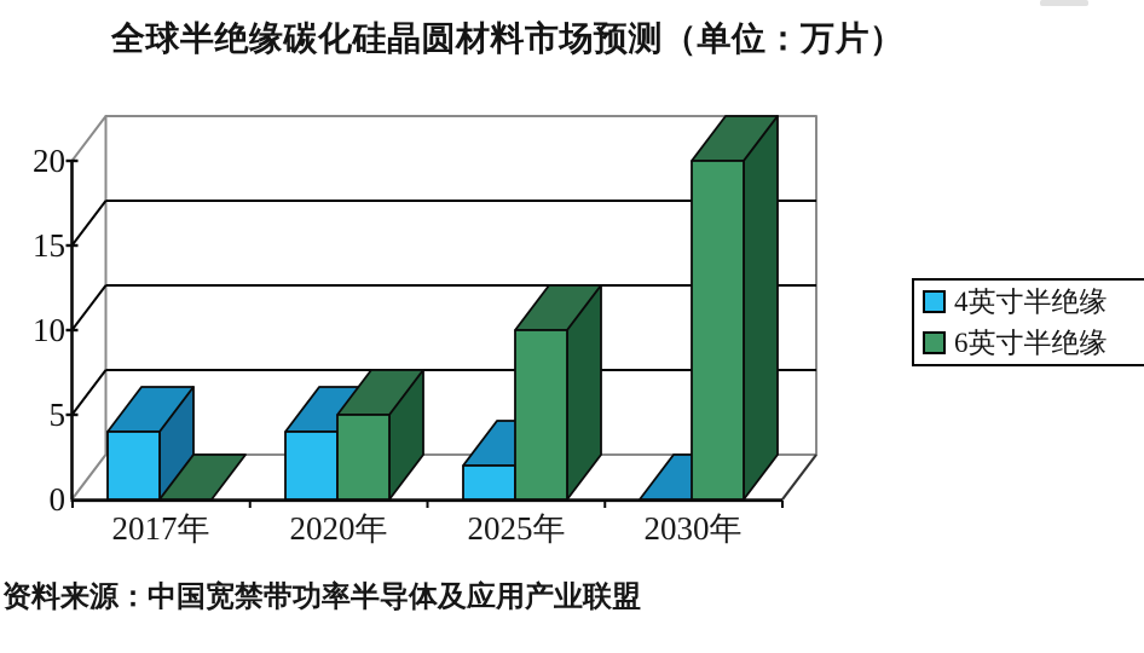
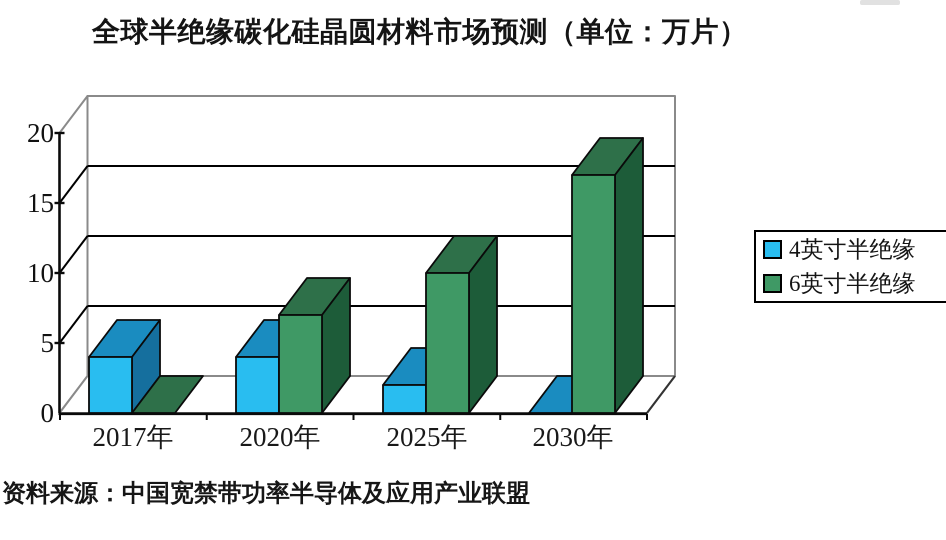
6英寸半绝缘/2020年: 5 -> 7
6英寸半绝缘/2030年: 20 -> 17
